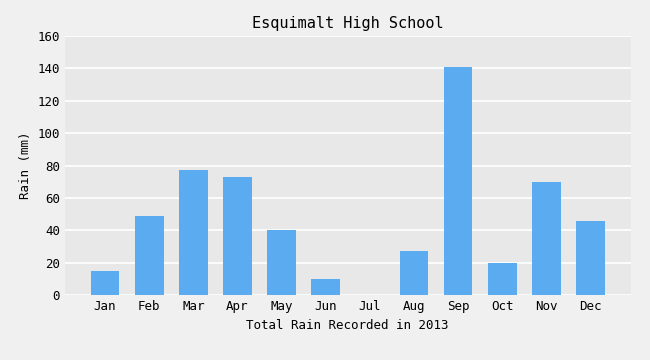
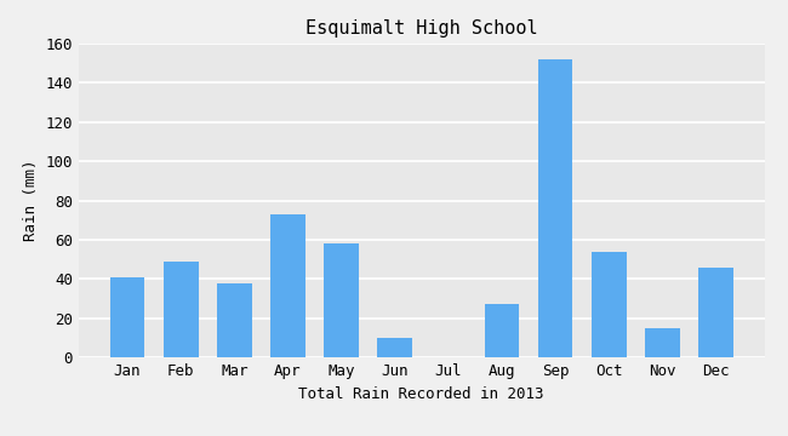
Jan: 15 -> 41
Mar: 77 -> 38
May: 40 -> 58
Sep: 141 -> 152
Oct: 20 -> 54
Nov: 70 -> 15
